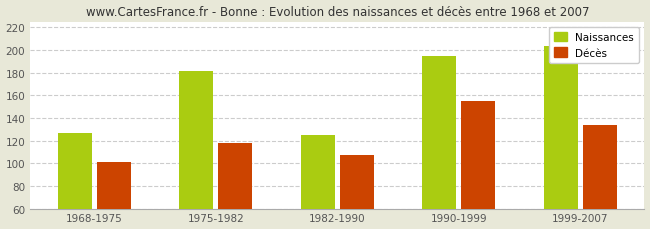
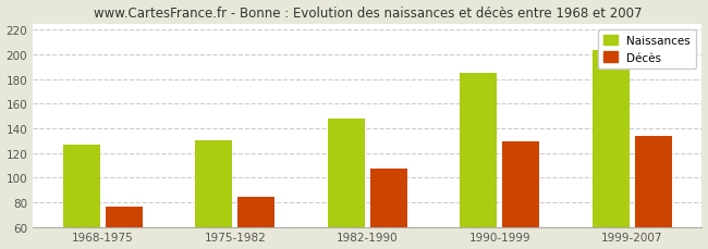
Décès/1968-1975: 101 -> 76
Naissances/1975-1982: 181 -> 130
Décès/1975-1982: 118 -> 84
Naissances/1982-1990: 125 -> 148
Naissances/1990-1999: 195 -> 185
Décès/1990-1999: 155 -> 129
